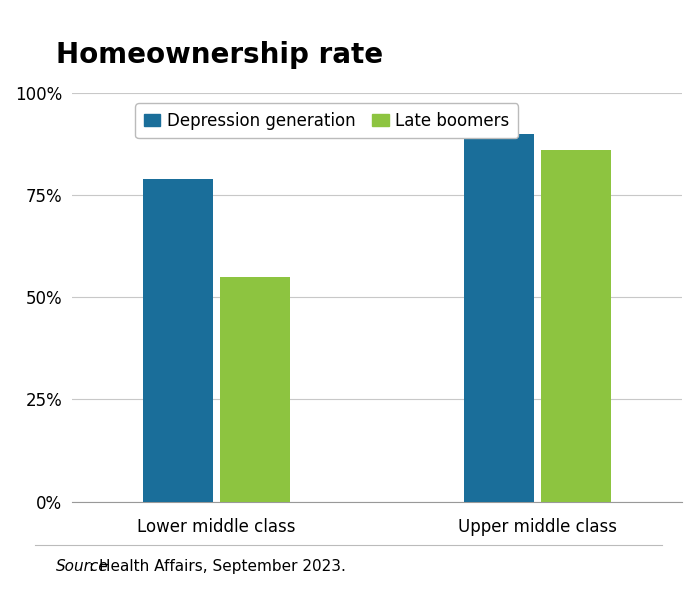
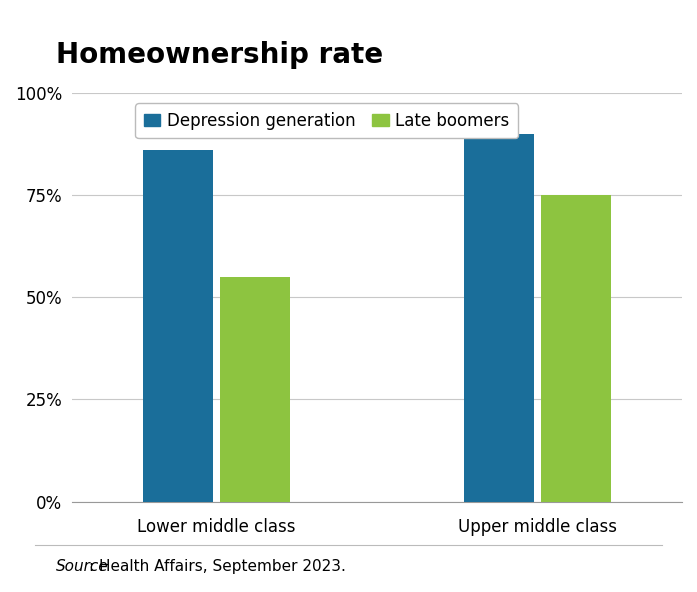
Depression generation/Lower middle class: 79% -> 86%
Late boomers/Upper middle class: 86% -> 75%
